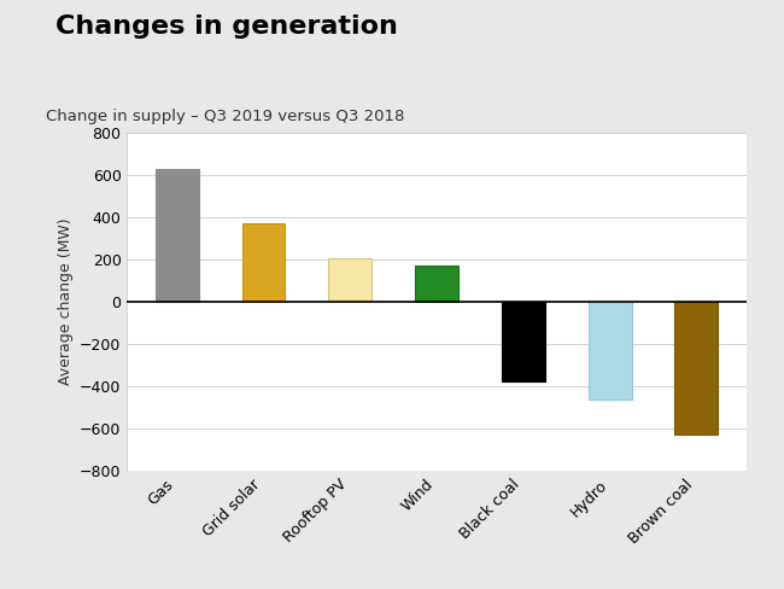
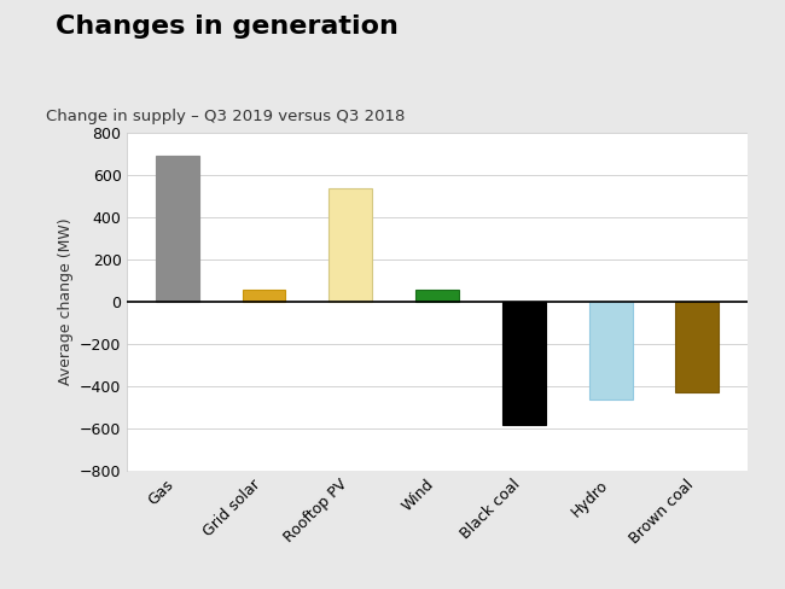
Gas: 630 -> 690
Grid solar: 370 -> 60
Rooftop PV: 200 -> 540
Wind: 180 -> 60
Black coal: -380 -> -580
Brown coal: -630 -> -430
